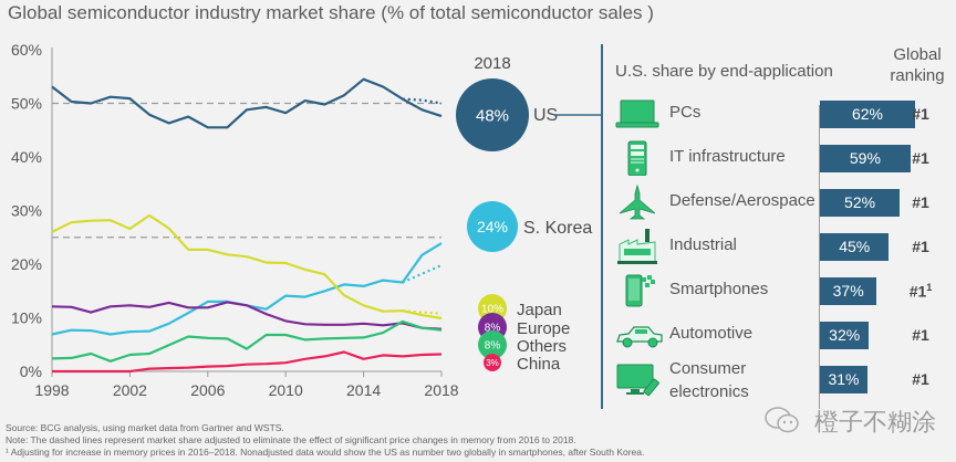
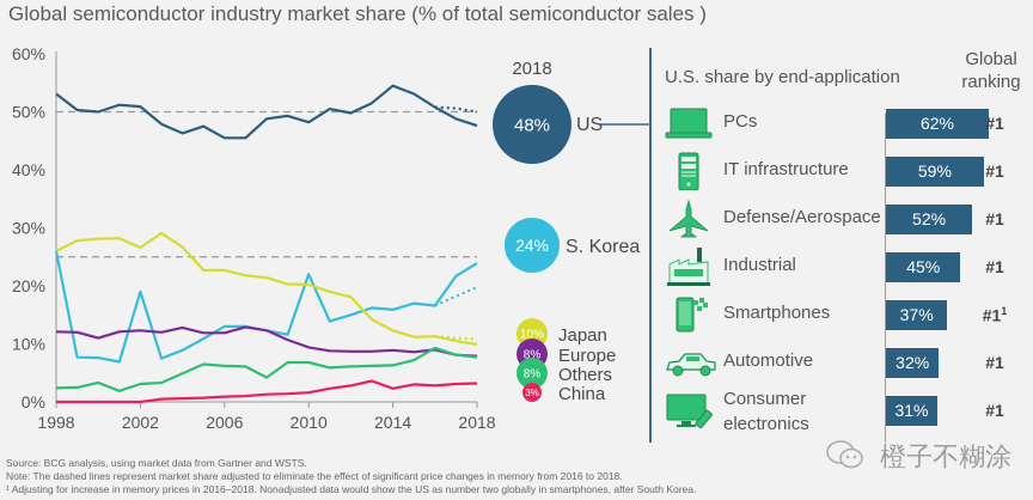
S. Korea/1998: 7% -> 26%
S. Korea/2002: 7% -> 19%
S. Korea/2010: 14% -> 22%
